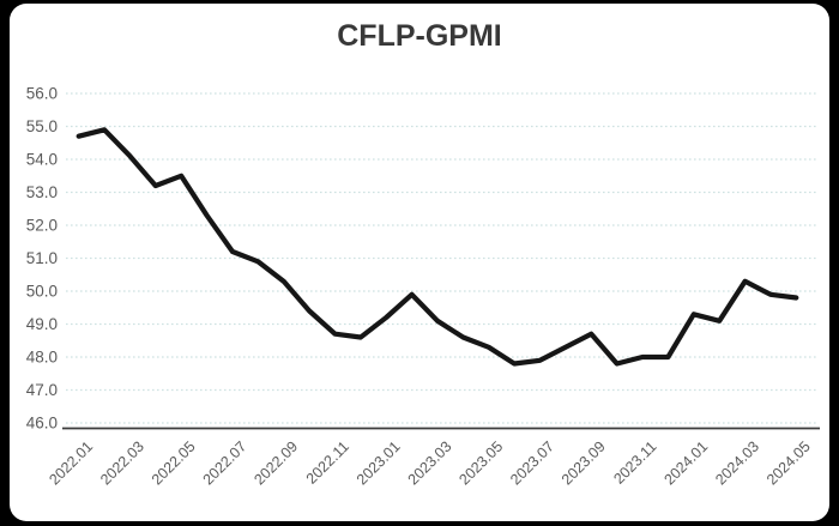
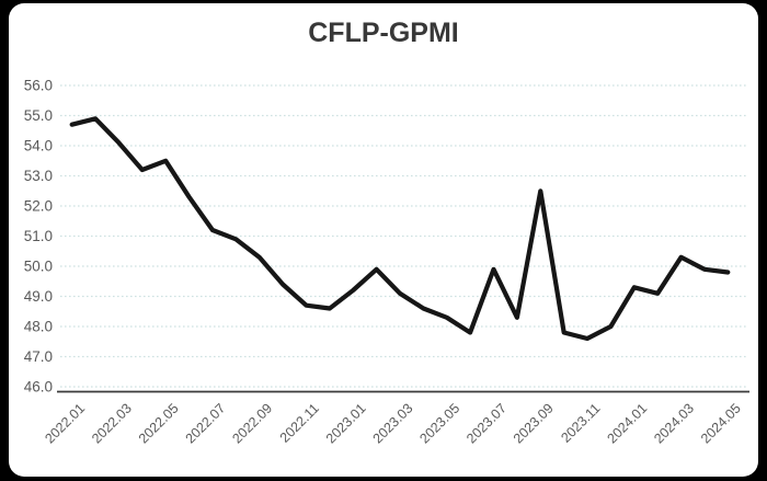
2023.07: 47.9 -> 49.9
2023.09: 48.7 -> 52.5
2023.11: 48.0 -> 47.6
